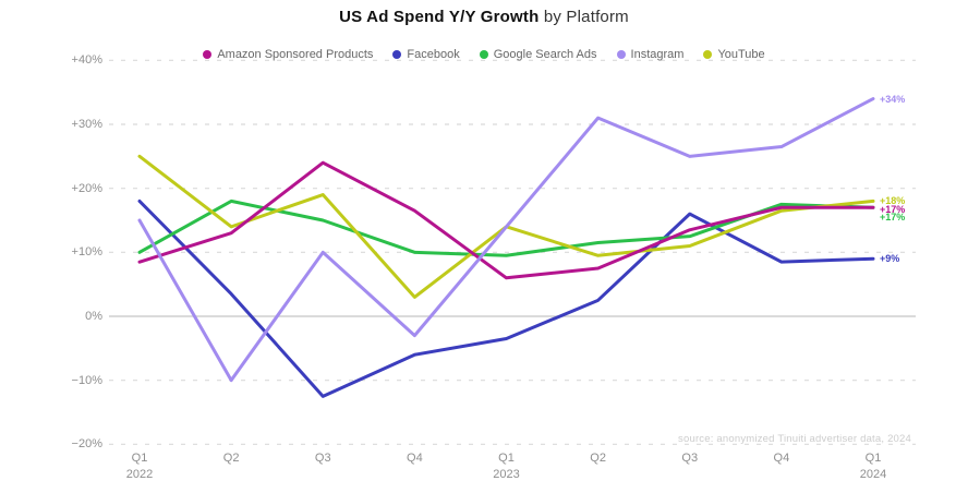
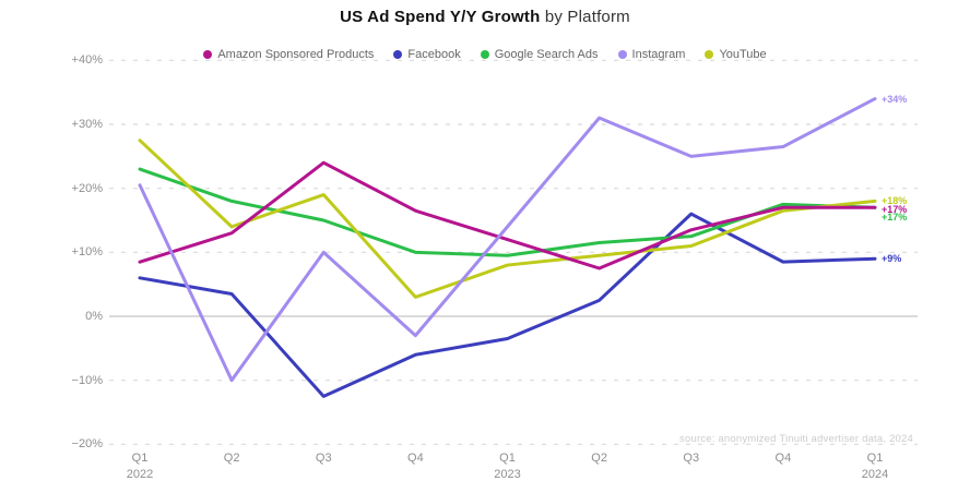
Facebook/Q1 2022: 18% -> 6%
Google Search Ads/Q1 2022: 10% -> 23%
Instagram/Q1 2022: 15% -> 20%
YouTube/Q1 2022: 25% -> 28%
Amazon Sponsored Products/Q1 2023: 6% -> 12%
YouTube/Q1 2023: 14% -> 8%
